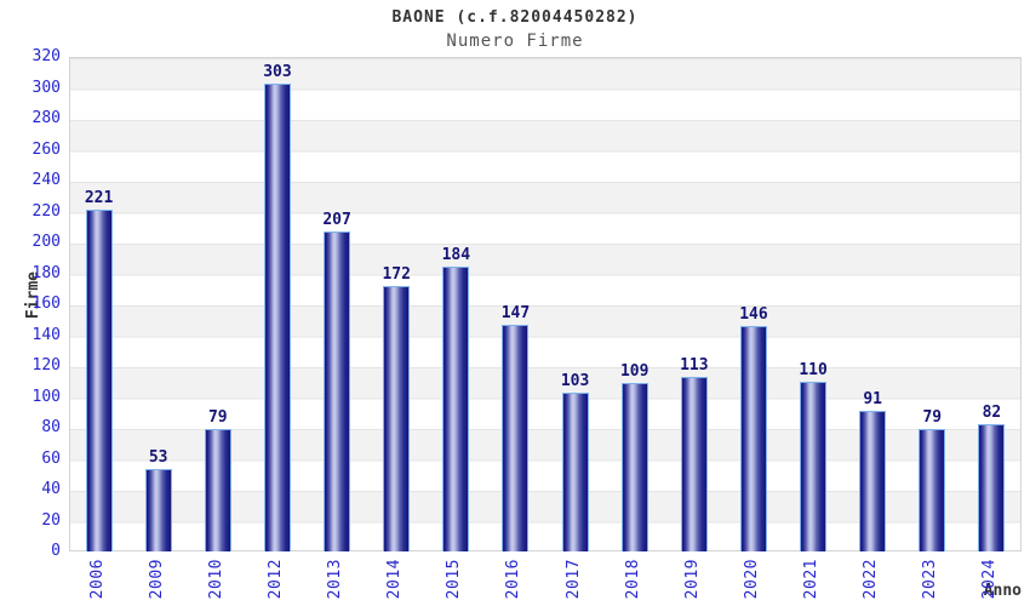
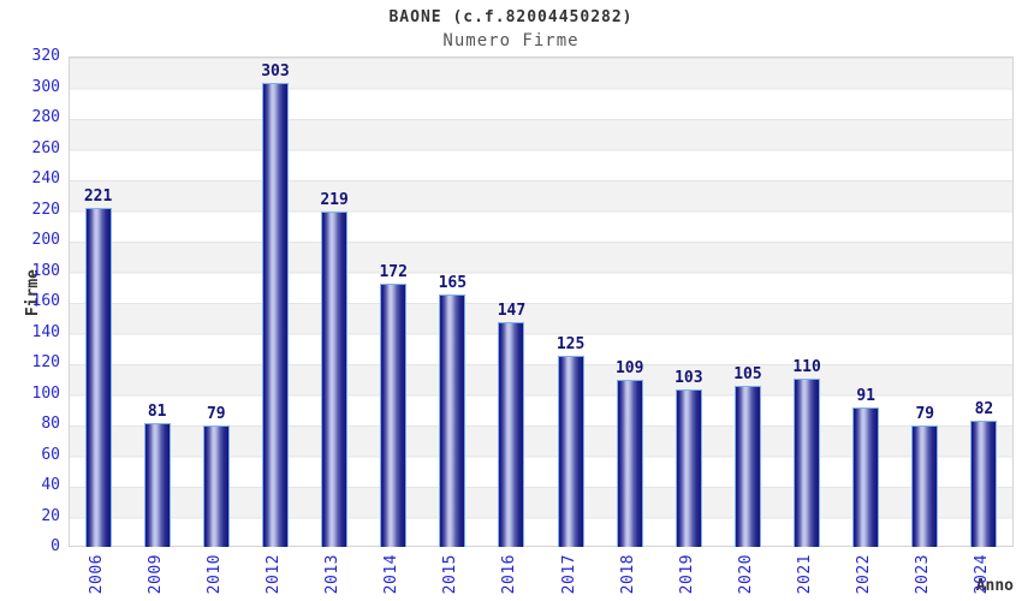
2009: 53 -> 81
2013: 207 -> 219
2015: 184 -> 165
2017: 103 -> 125
2019: 113 -> 103
2020: 146 -> 105
